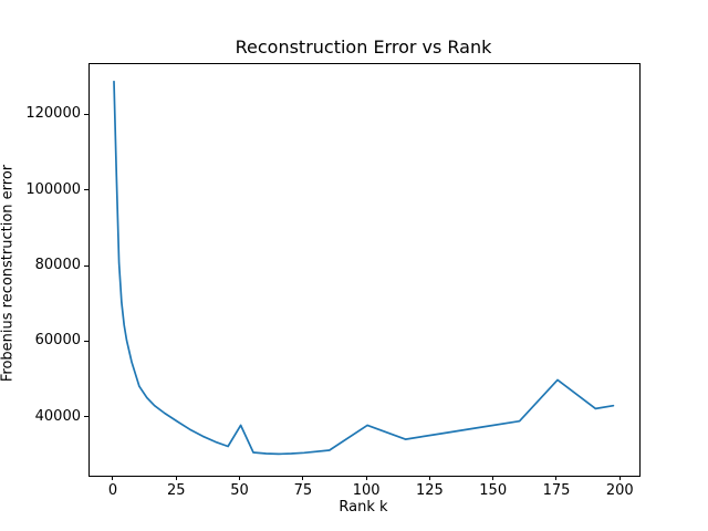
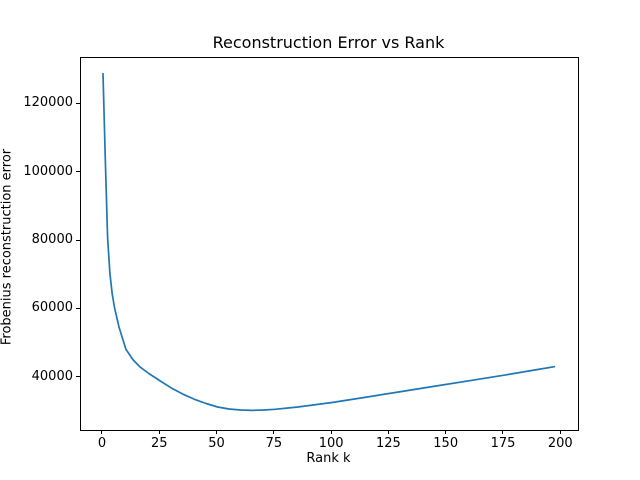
50: 38000 -> 31000
100: 38000 -> 33000
175: 50000 -> 41000
